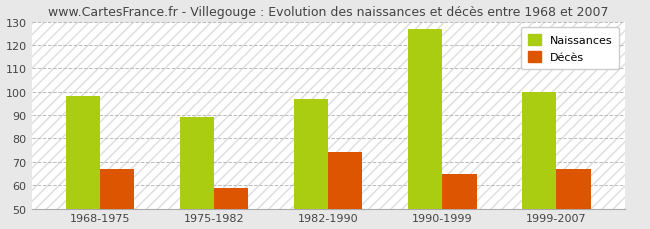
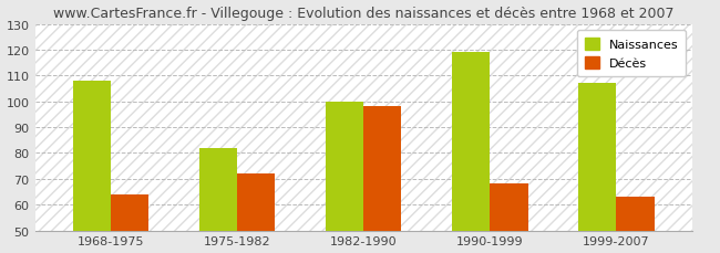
Naissances/1968-1975: 98 -> 108
Décès/1968-1975: 67 -> 64
Naissances/1975-1982: 89 -> 82
Décès/1975-1982: 59 -> 72
Naissances/1982-1990: 97 -> 100
Décès/1982-1990: 74 -> 98
Naissances/1990-1999: 127 -> 119
Décès/1990-1999: 65 -> 68
Naissances/1999-2007: 100 -> 107
Décès/1999-2007: 67 -> 63
